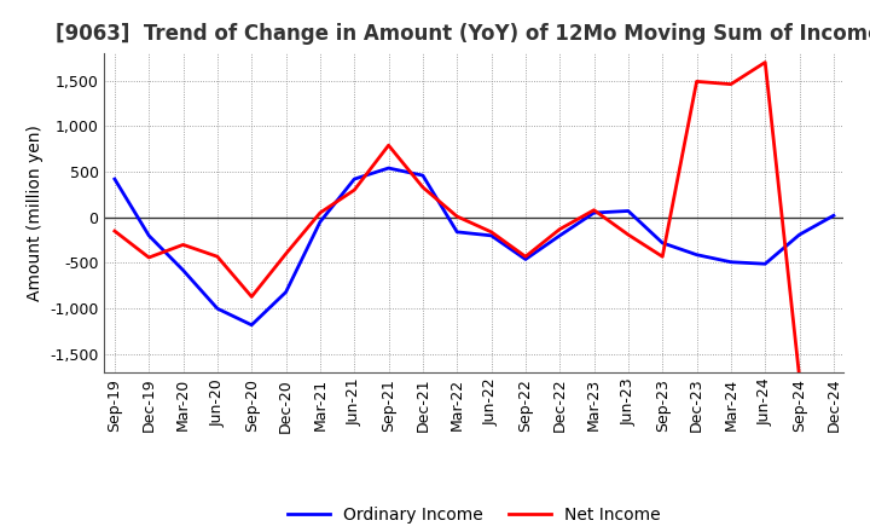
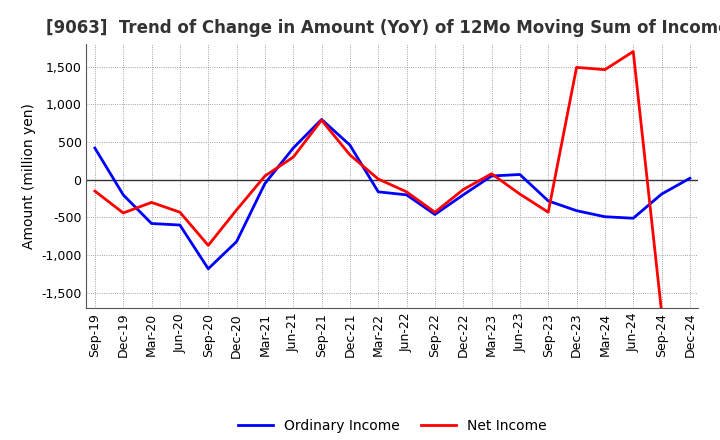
Ordinary Income/Jun-20: -1,000 -> -600
Ordinary Income/Sep-21: 540 -> 800
